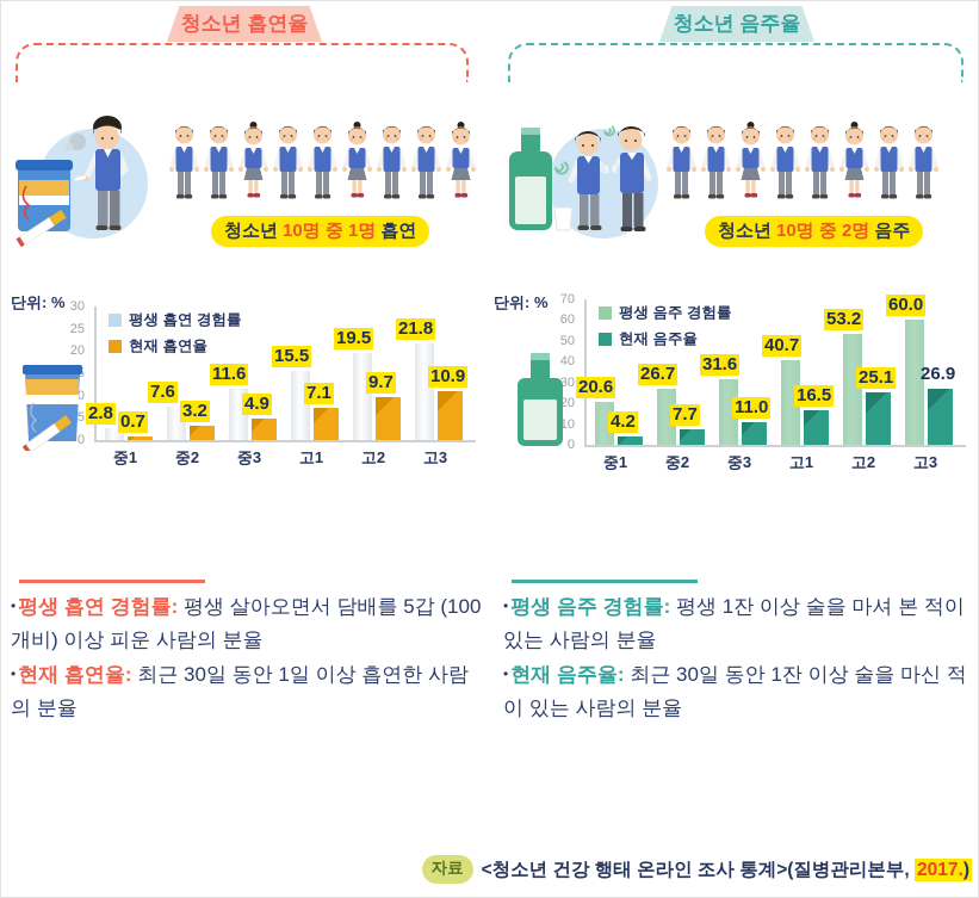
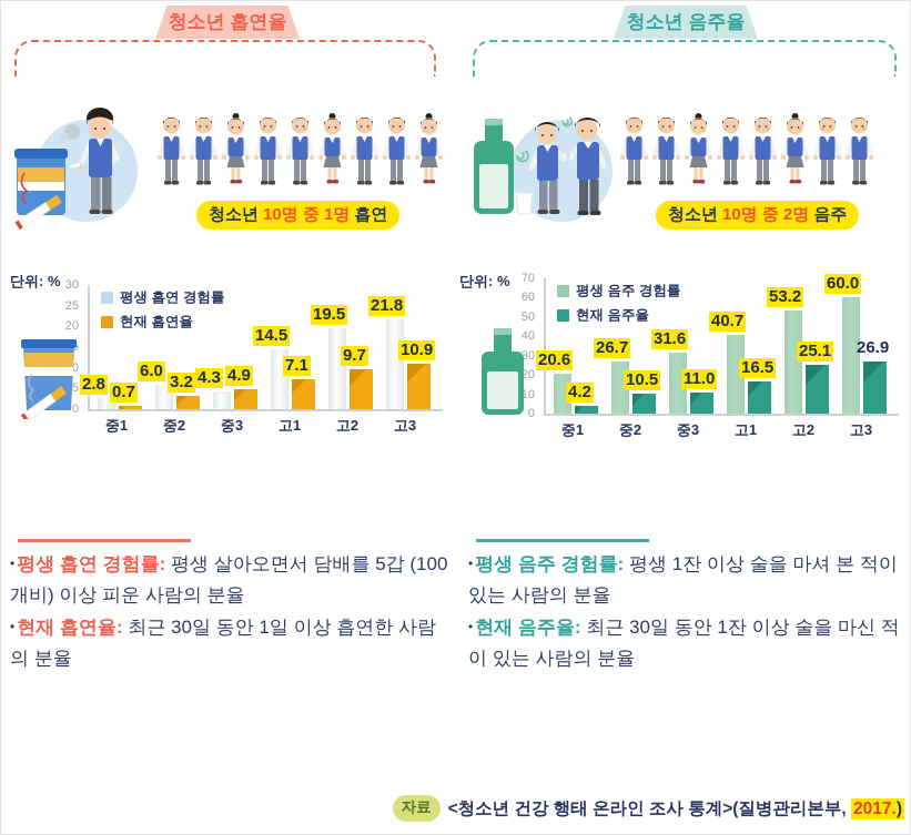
청소년 흡연율/평생 흡연 경험률/중2: 7.6 -> 6.0
청소년 흡연율/평생 흡연 경험률/중3: 11.6 -> 4.3
청소년 흡연율/평생 흡연 경험률/고1: 15.5 -> 14.5
청소년 음주율/현재 음주율/중2: 7.7 -> 10.5
